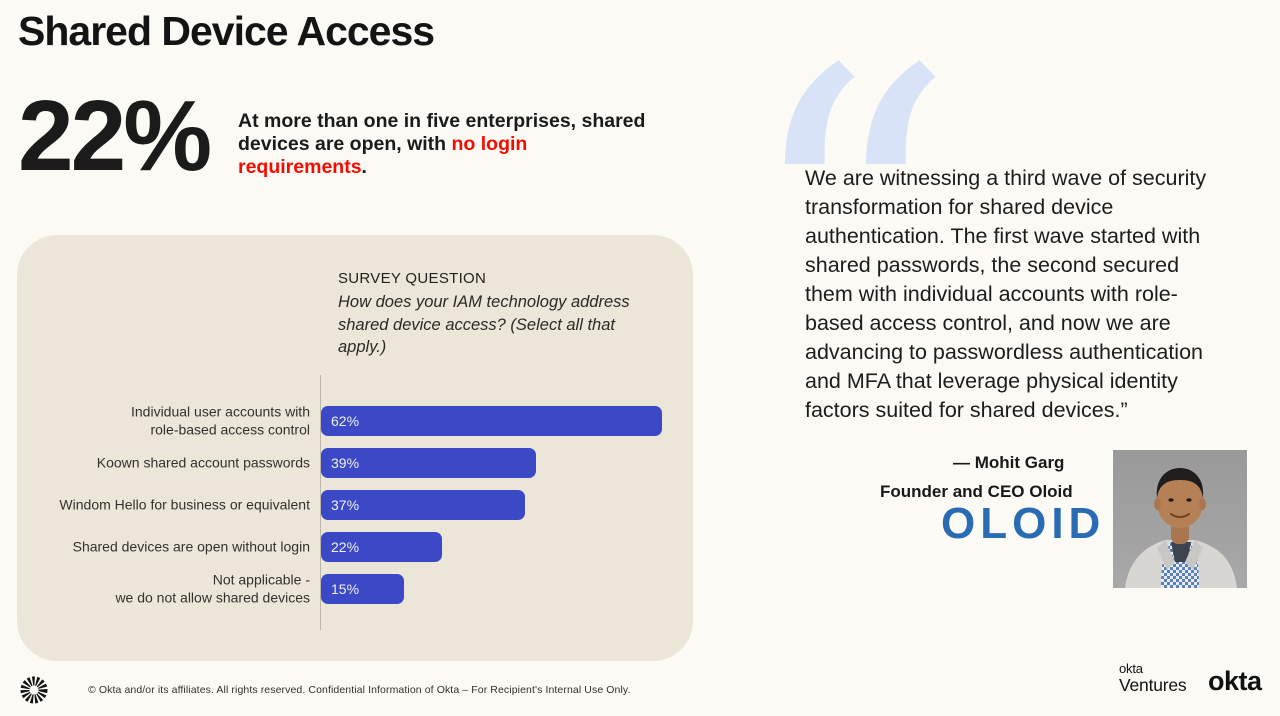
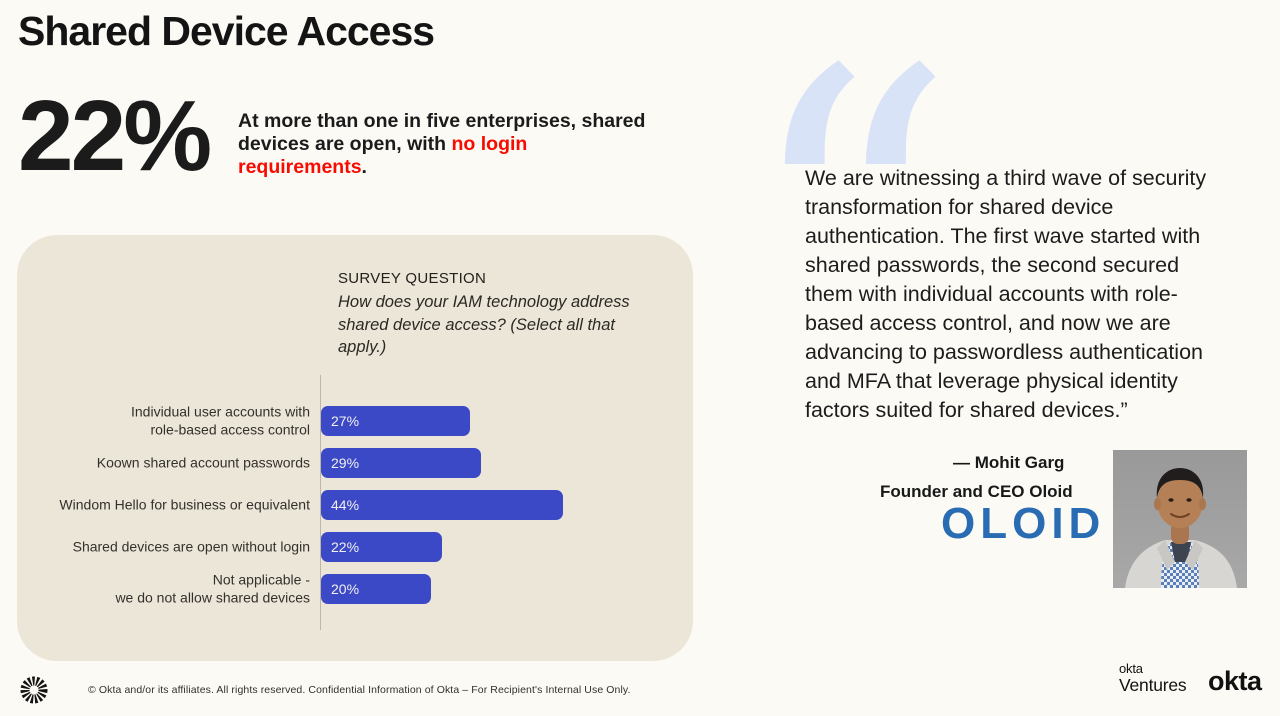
Individual user accounts with role-based access control: 62% -> 27%
Koown shared account passwords: 39% -> 29%
Windom Hello for business or equivalent: 37% -> 44%
Not applicable - we do not allow shared devices: 15% -> 20%
